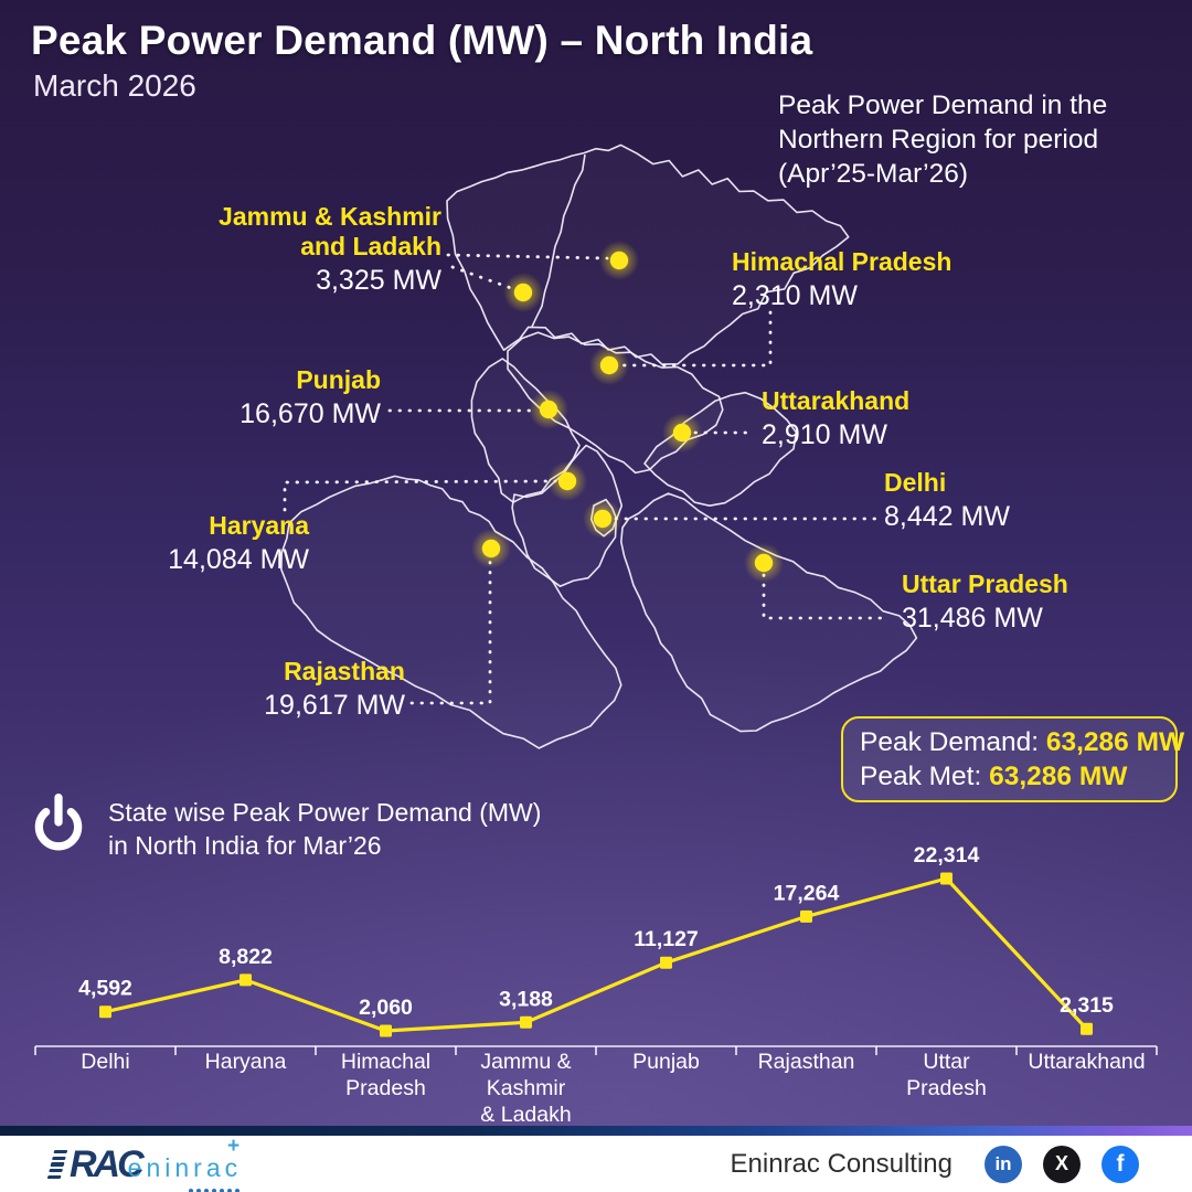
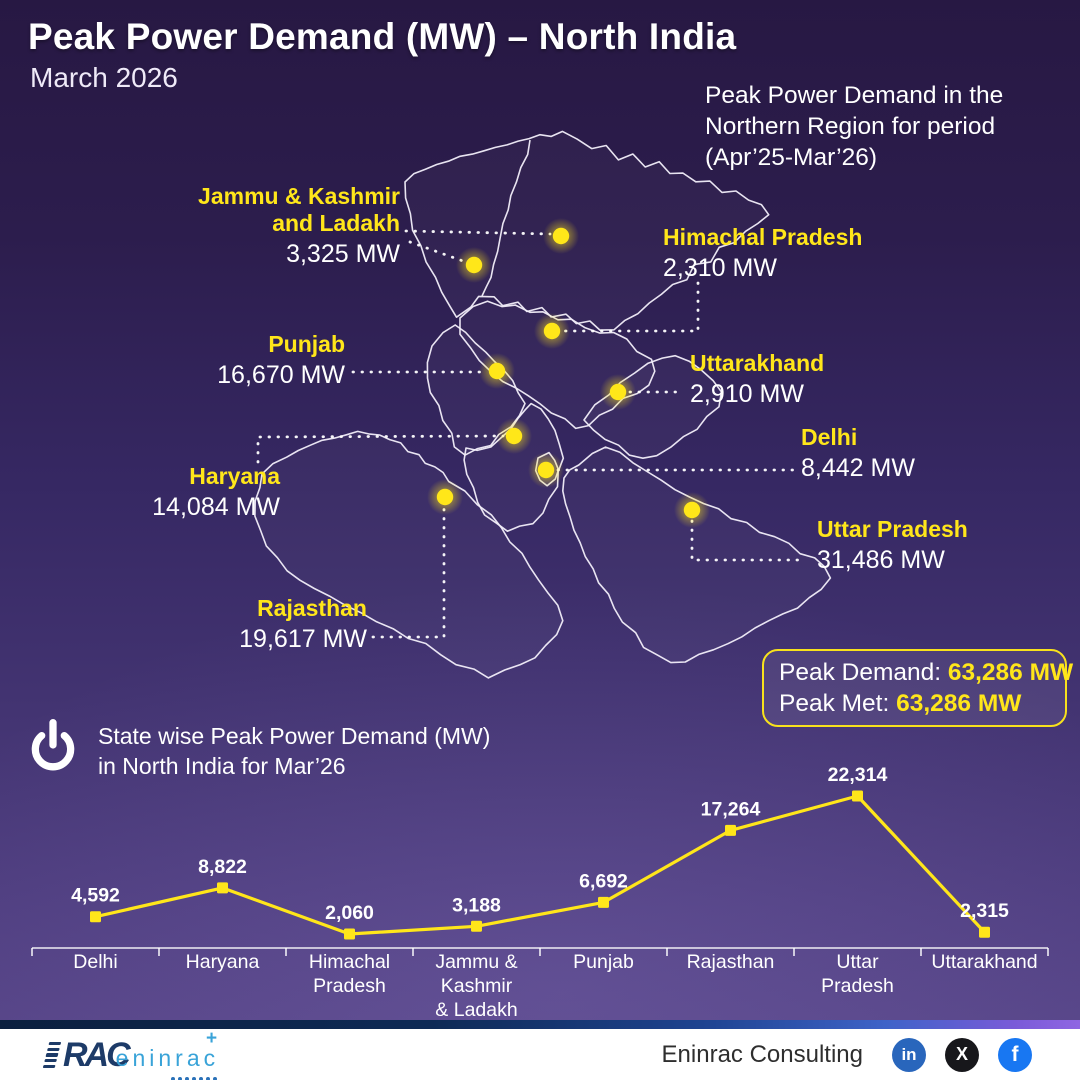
Punjab: 11,127 -> 6,692
